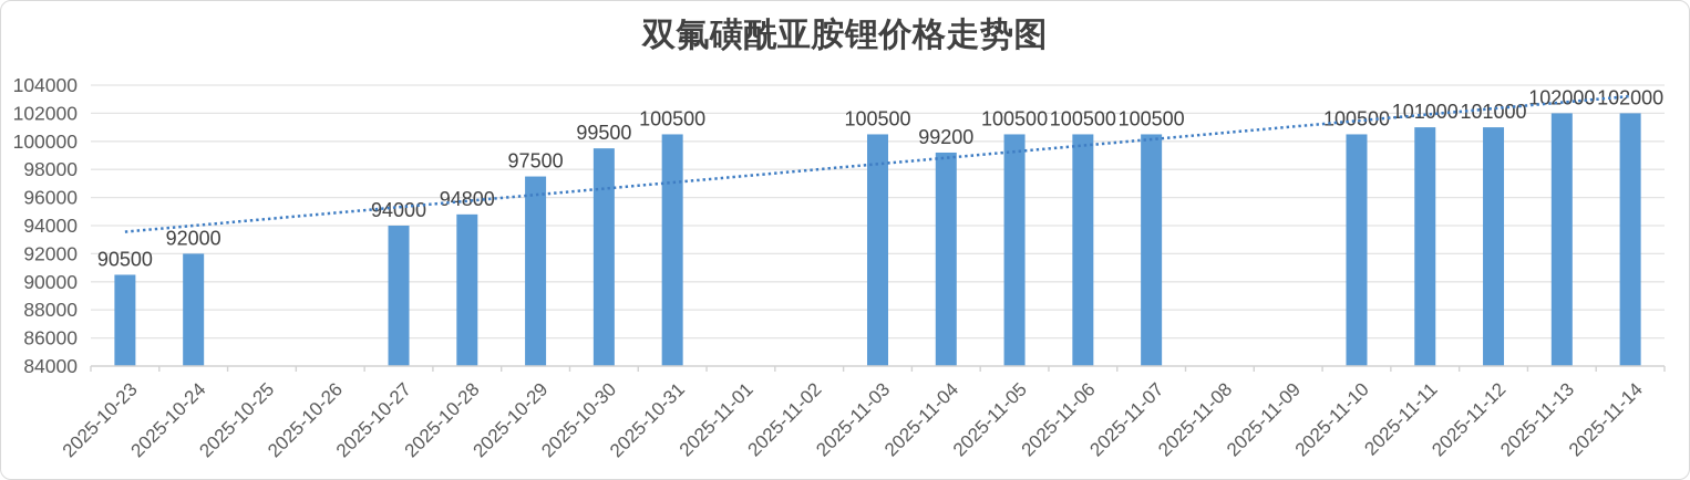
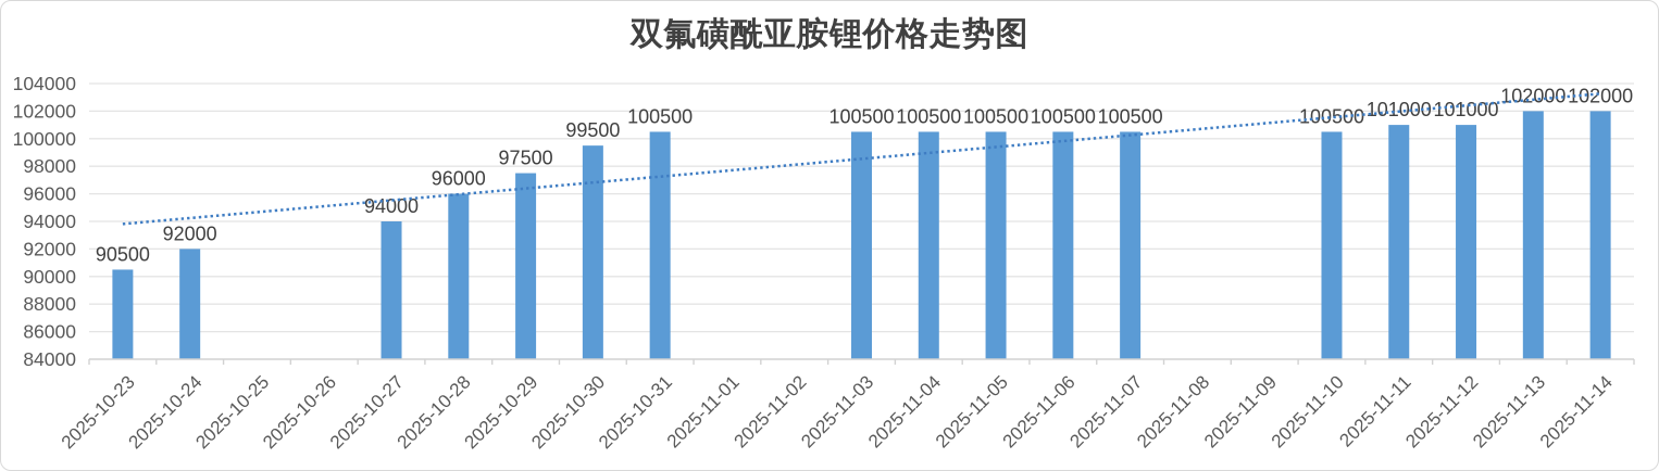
2025-10-28: 94800 -> 96000
2025-11-04: 99200 -> 100500
